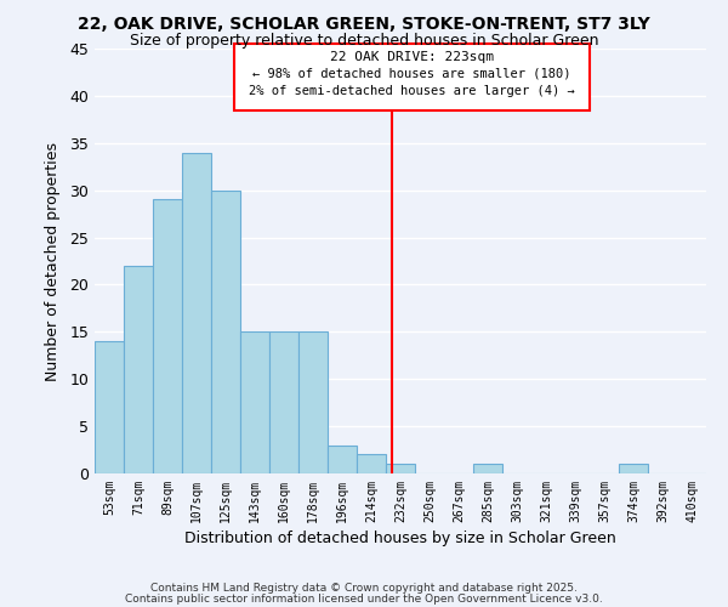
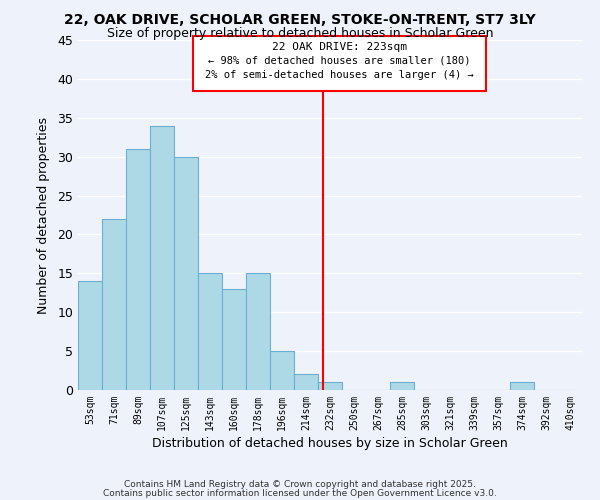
89sqm: 29 -> 31
160sqm: 15 -> 13
196sqm: 3 -> 5
